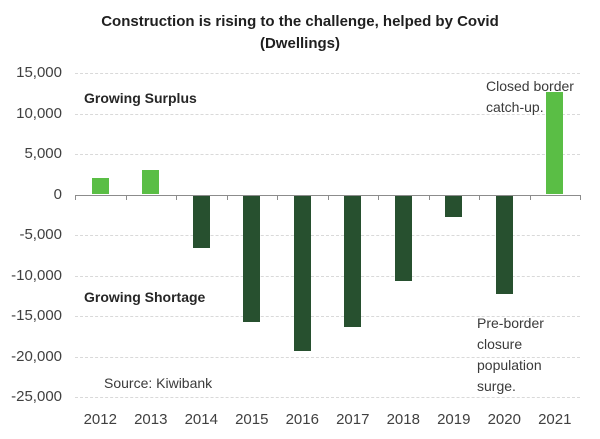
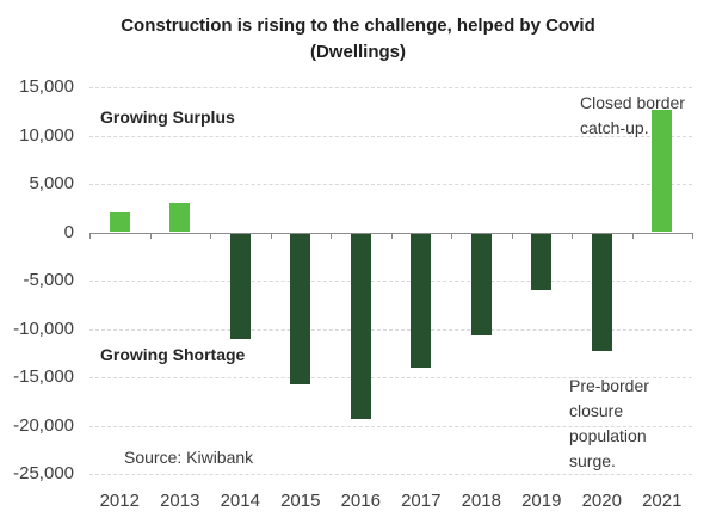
2014: -7000 -> -11000
2017: -16000 -> -14000
2019: -3000 -> -6000
